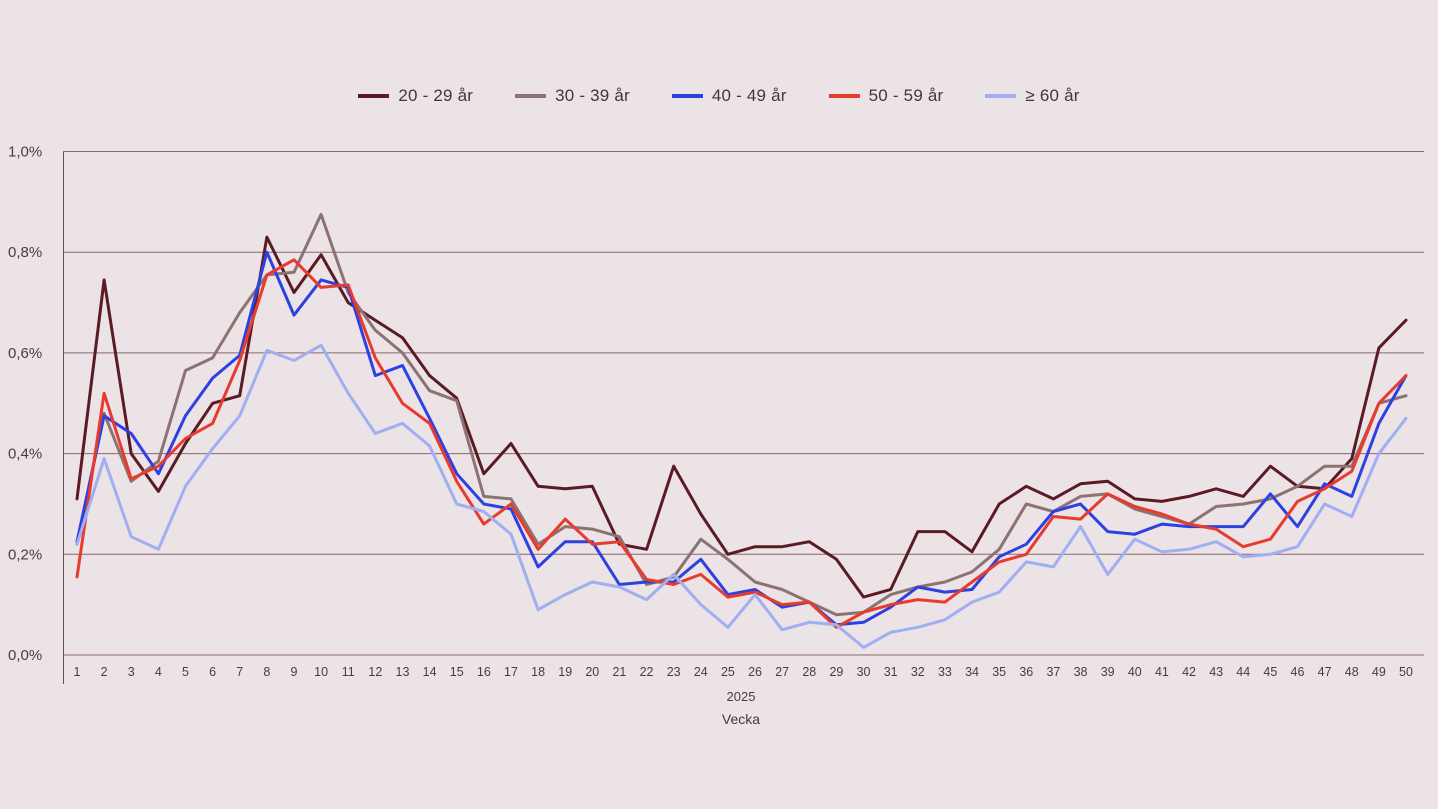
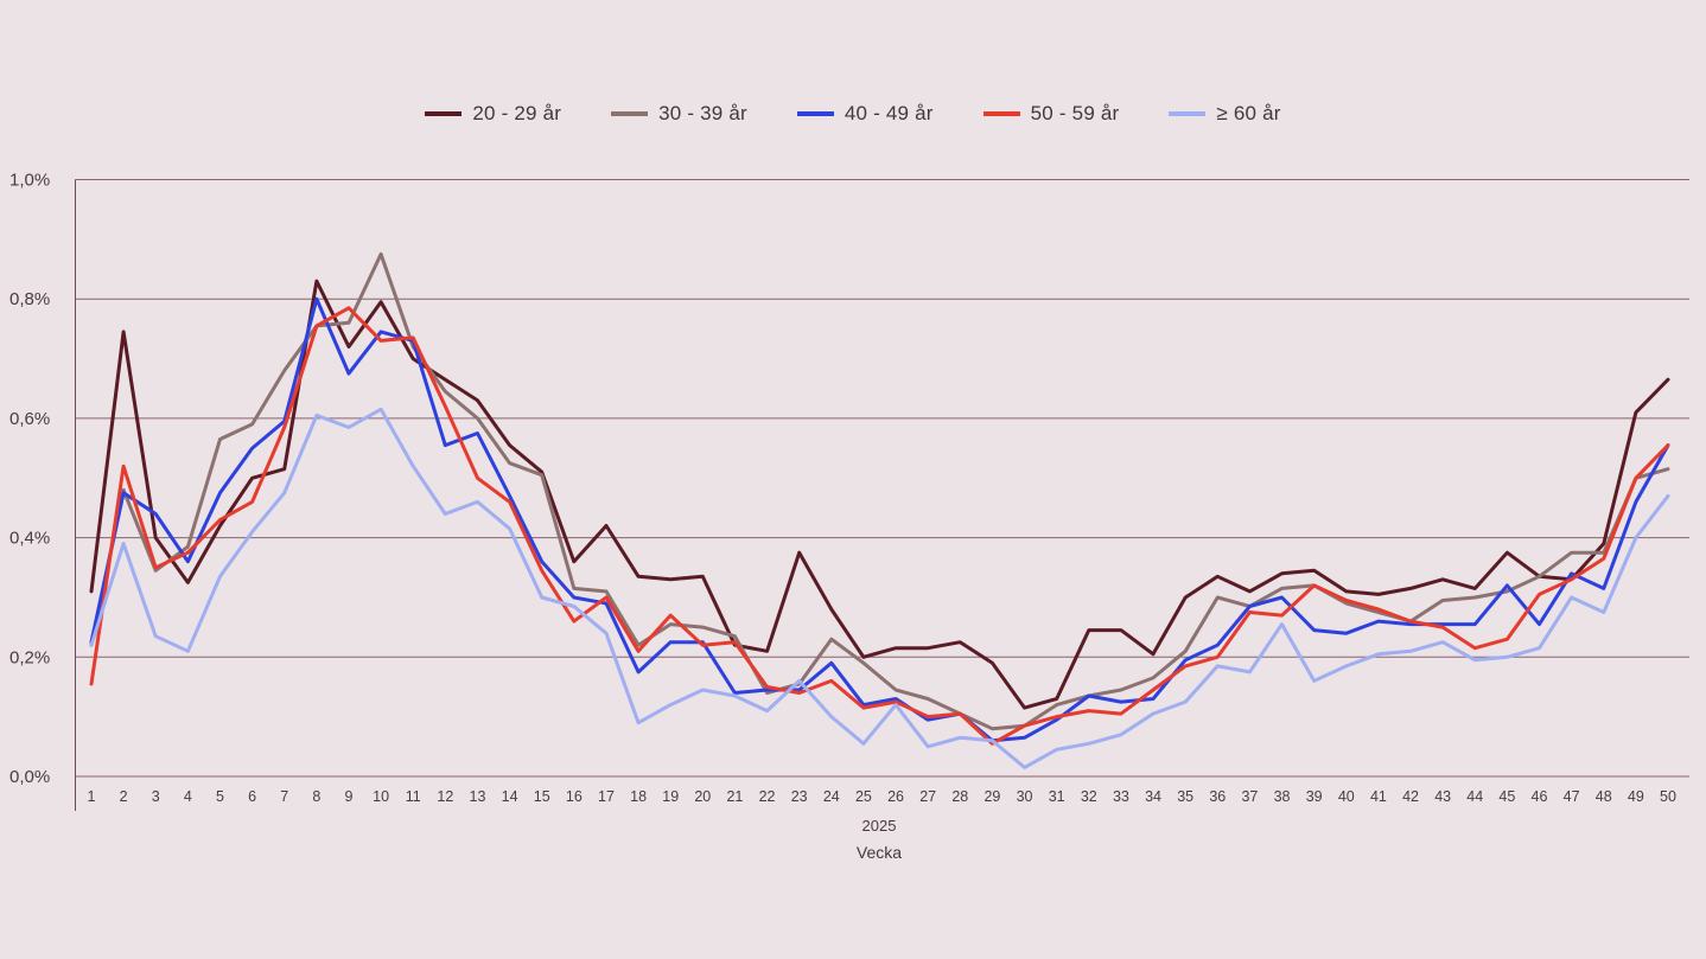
50 - 59 år/12: 0,59% -> 0,62%
≥ 60 år/40: 0,23% -> 0,18%
